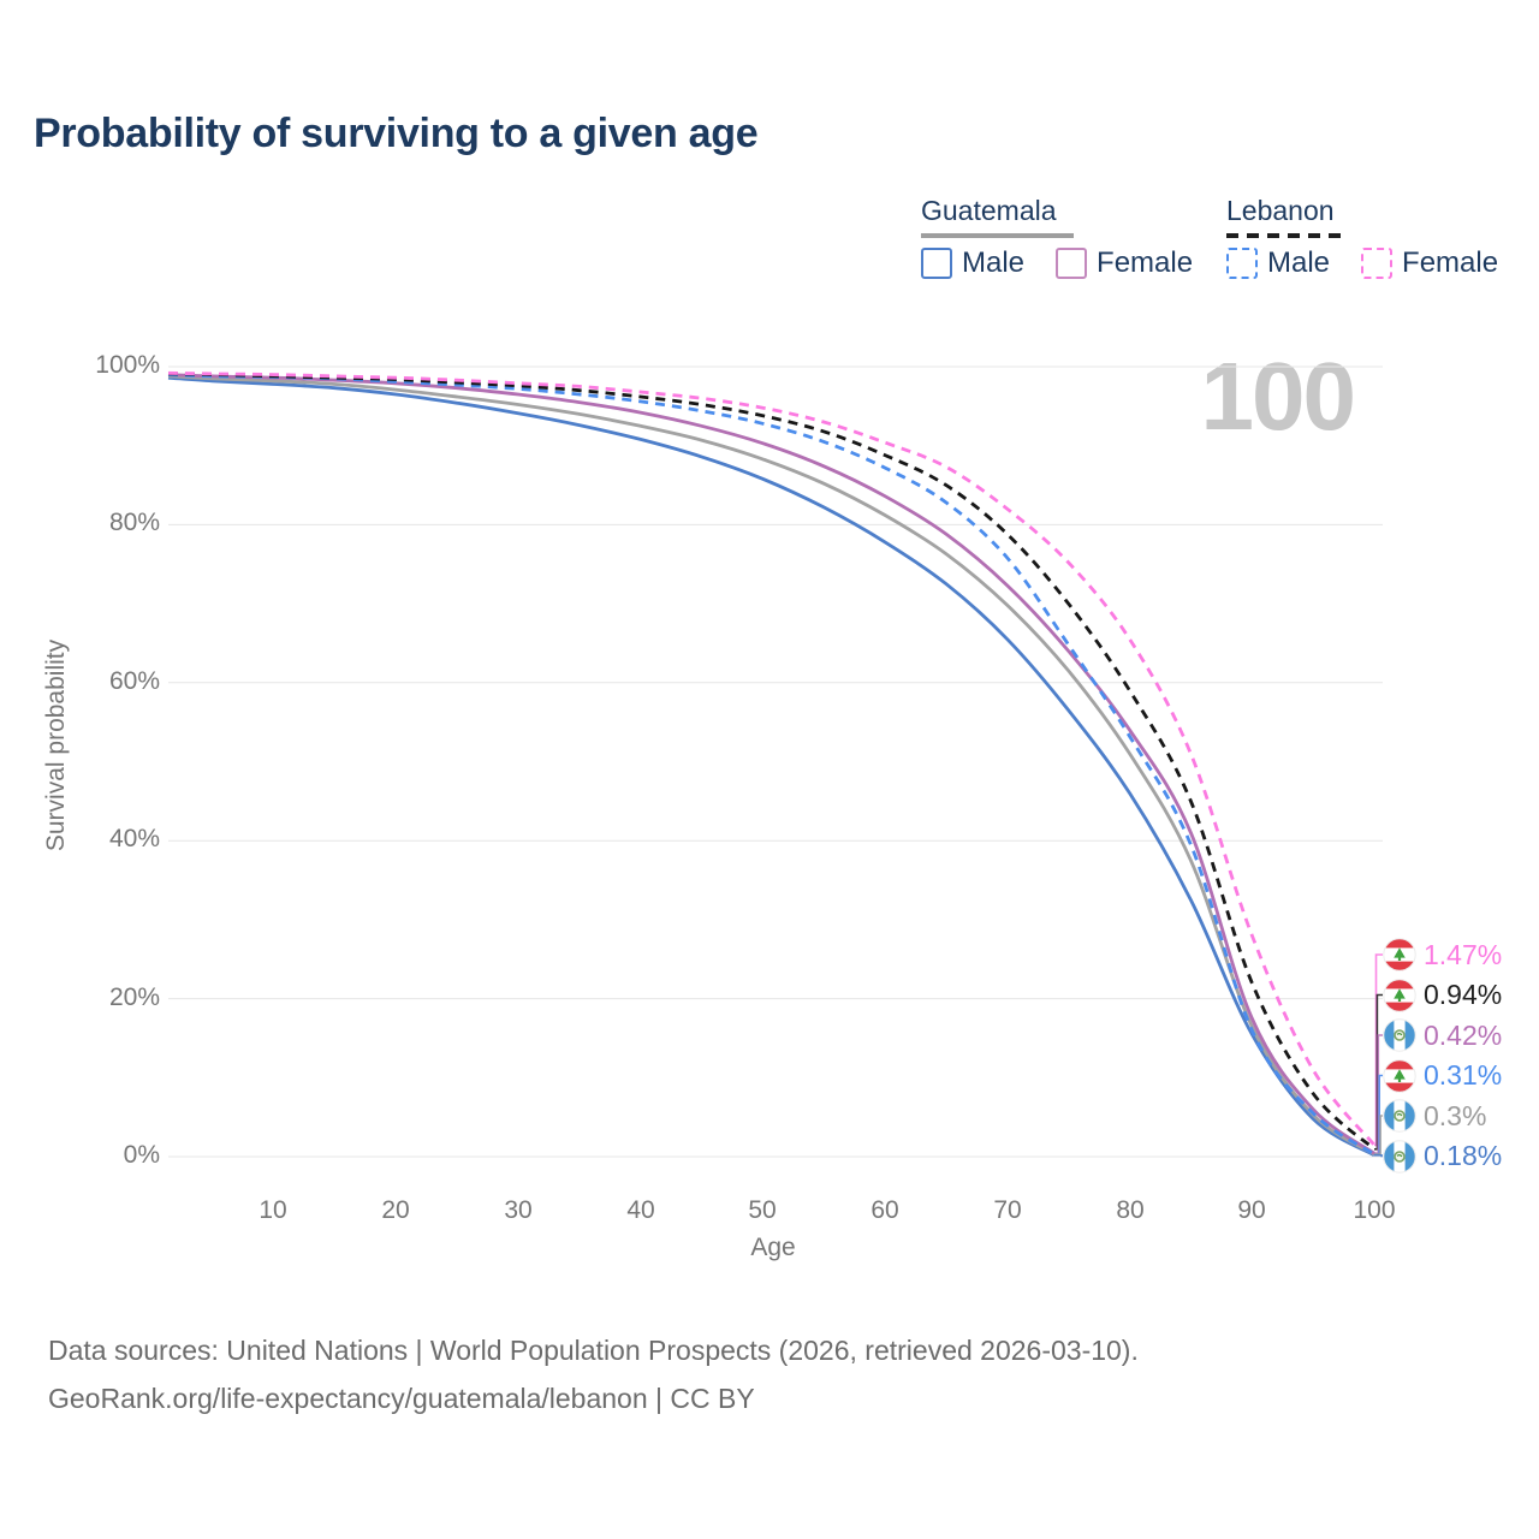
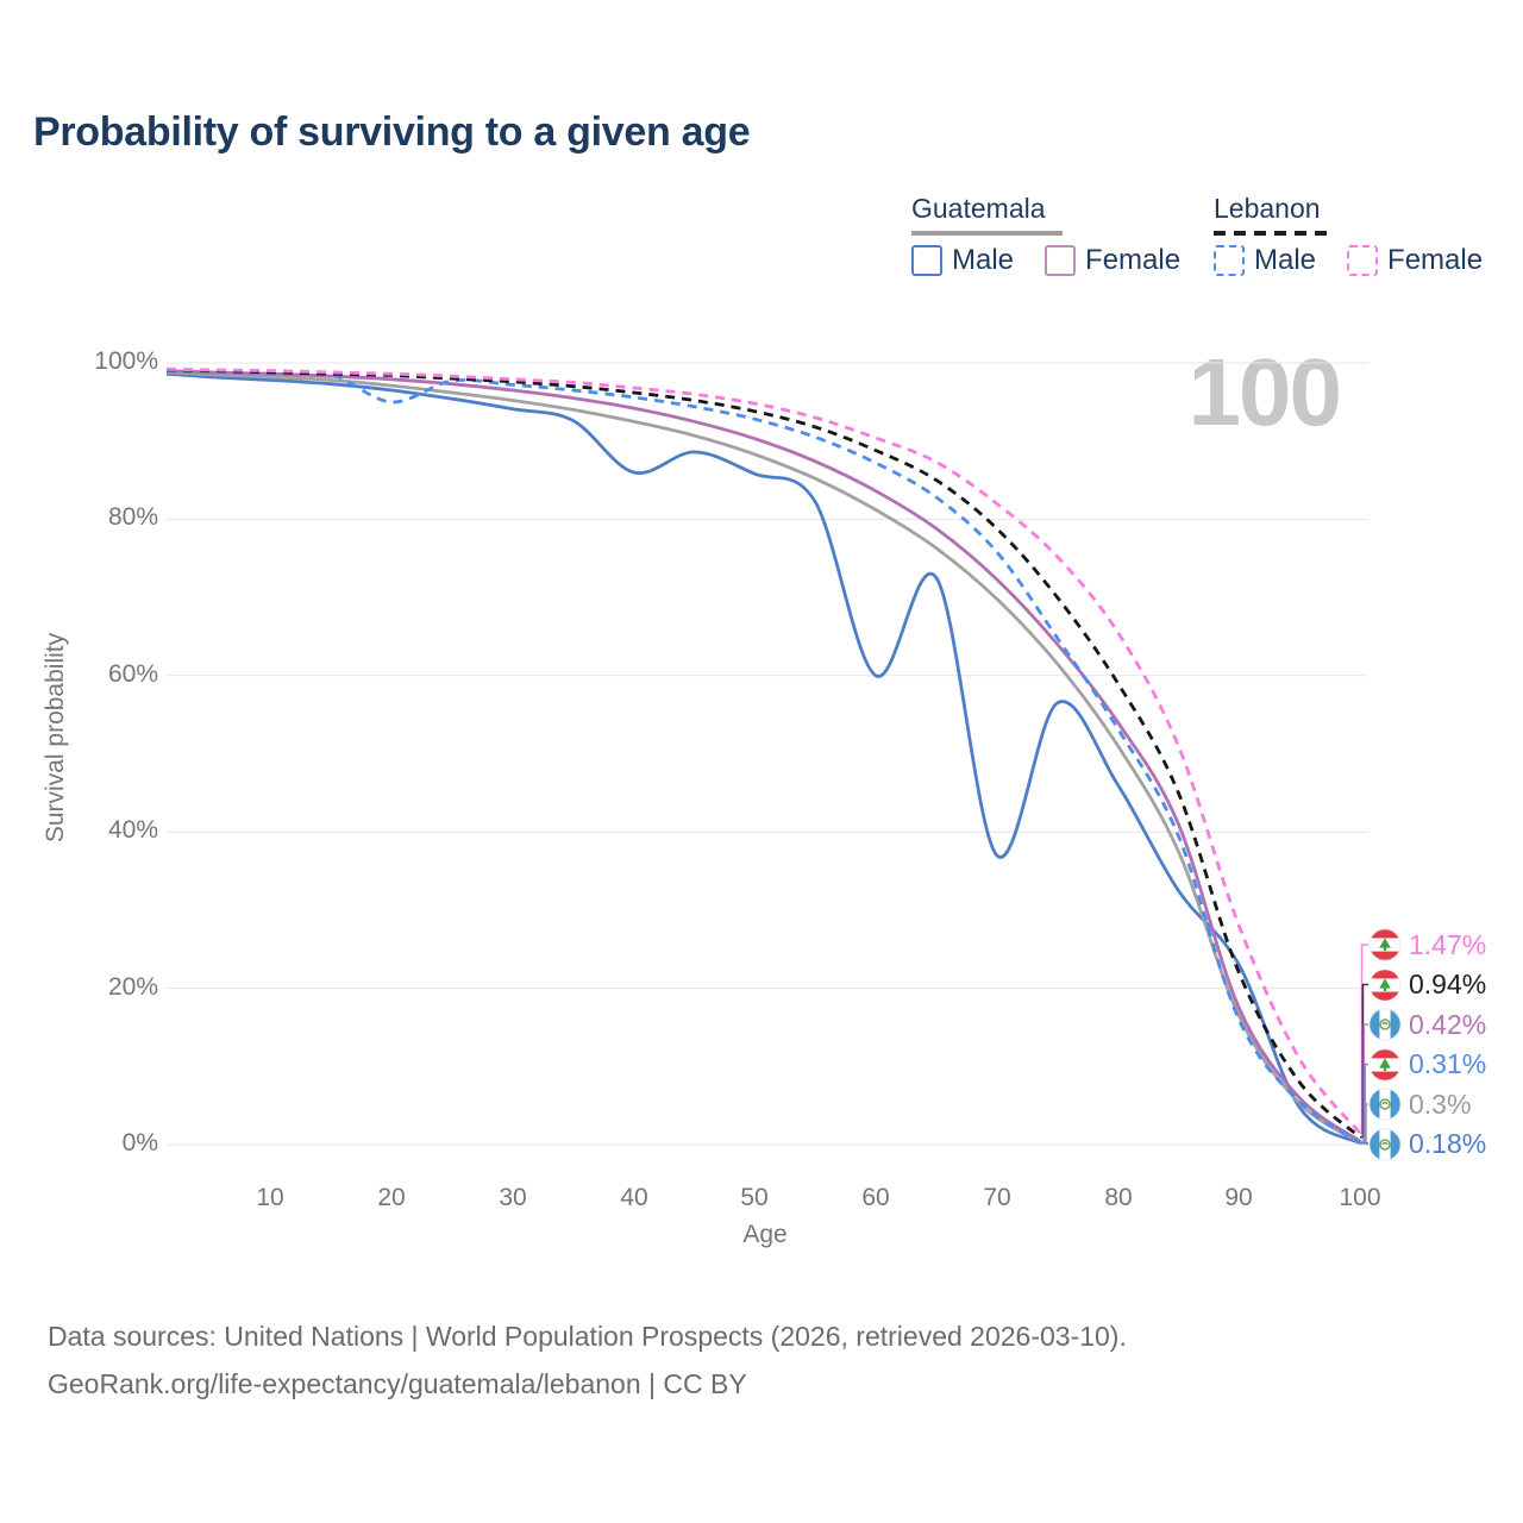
Lebanon Male/20: 98% -> 95%
Guatemala Male/40: 91% -> 86%
Guatemala Male/60: 78% -> 60%
Guatemala Male/70: 66% -> 37%
Guatemala Male/90: 16% -> 23%
